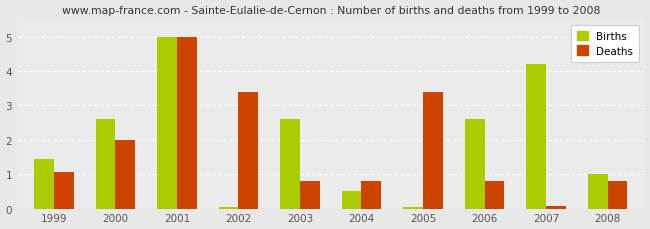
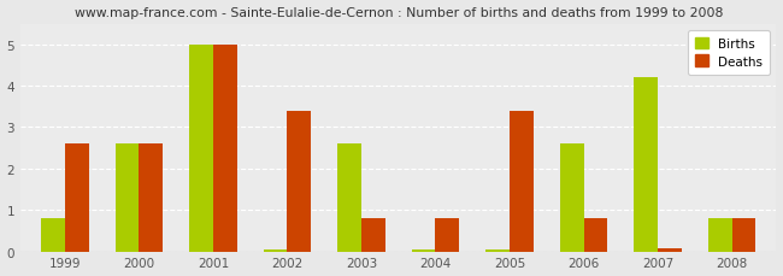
Births/1999: 1.45 -> 0.80
Deaths/1999: 1.05 -> 2.60
Deaths/2000: 2.00 -> 2.60
Births/2004: 0.50 -> 0.04
Births/2008: 1.00 -> 0.80
